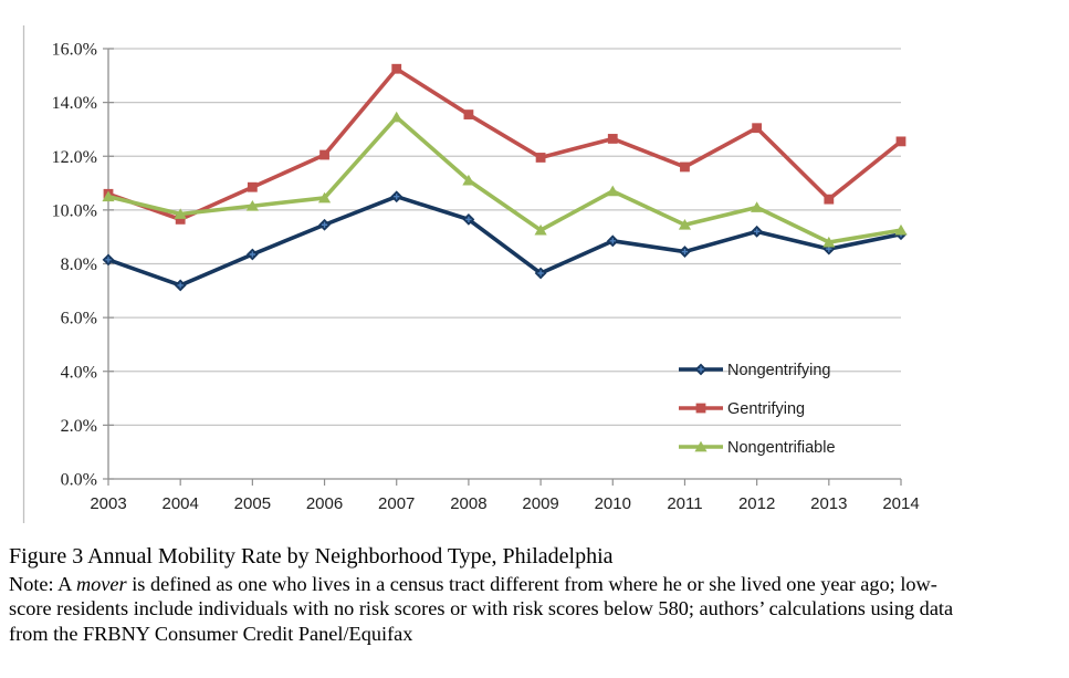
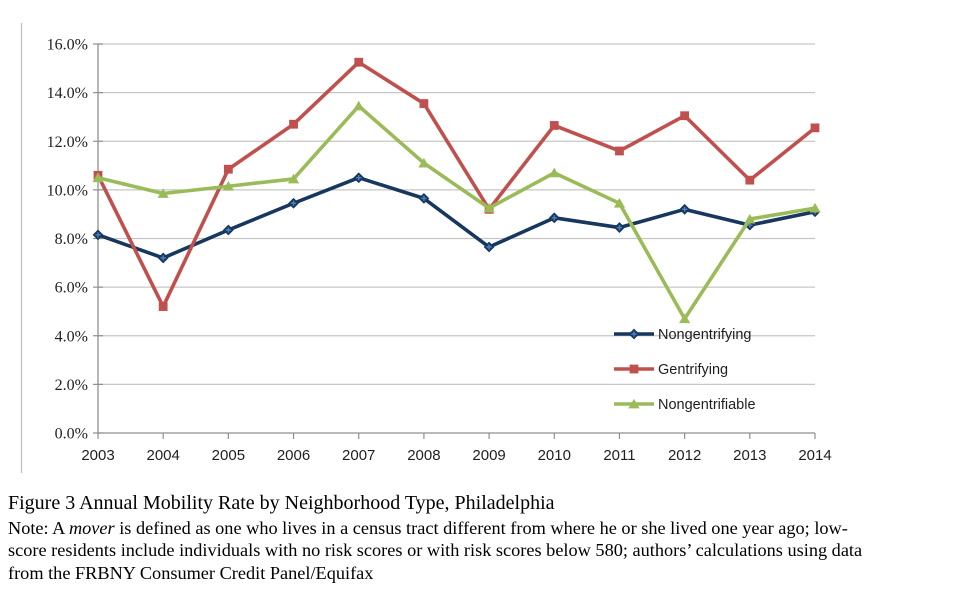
Gentrifying/2004: 9.7% -> 5.2%
Gentrifying/2006: 12.1% -> 12.7%
Gentrifying/2009: 11.9% -> 9.2%
Nongentrifiable/2012: 10.1% -> 4.7%
